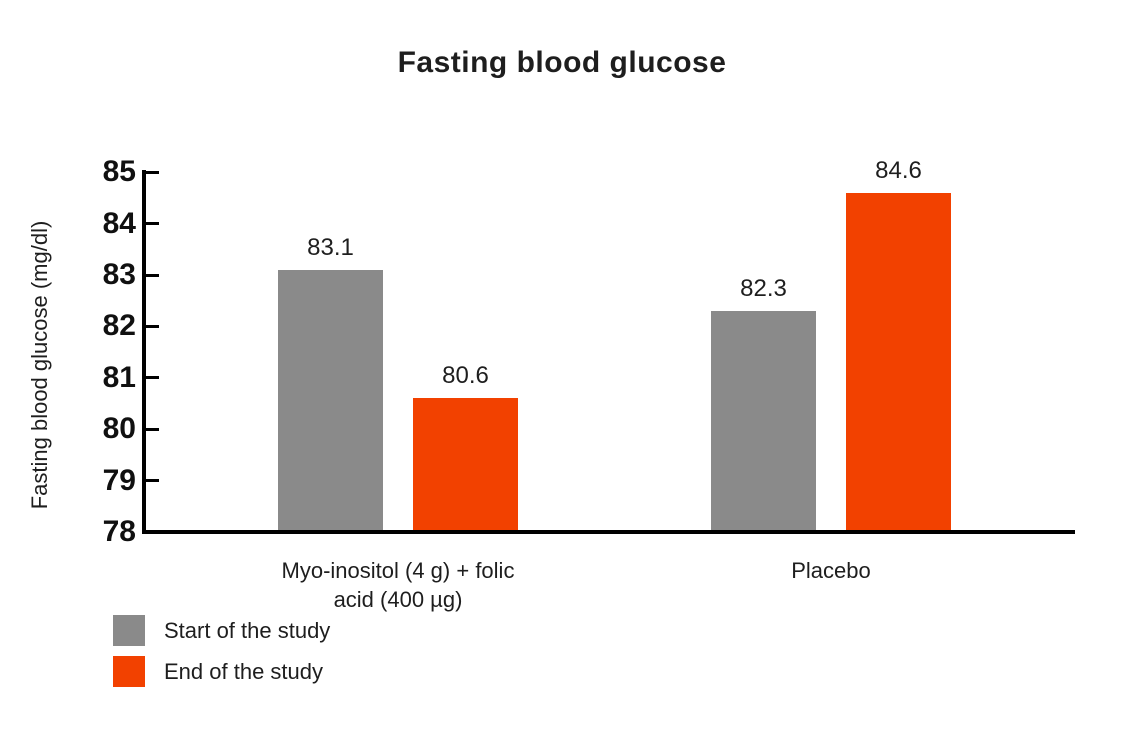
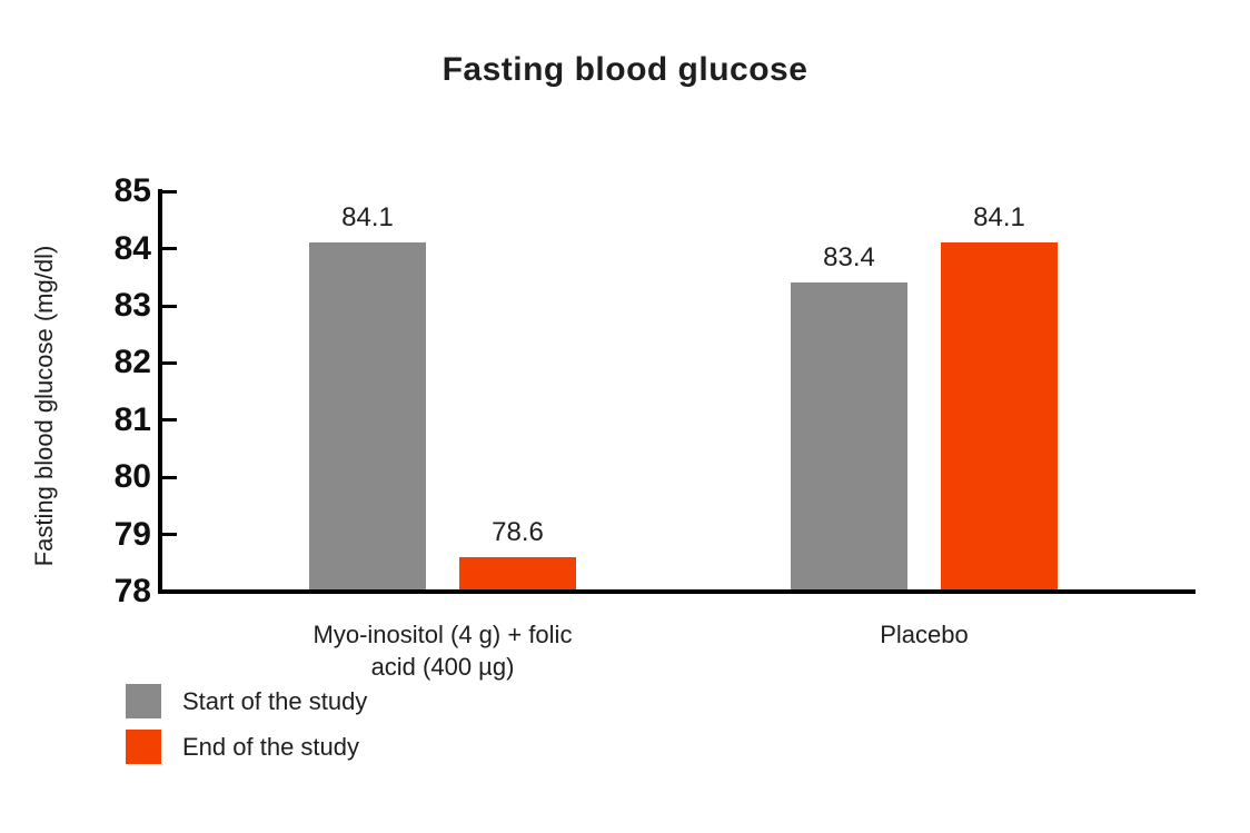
Start of the study/Myo-inositol (4 g) + folic acid (400 µg): 83.1 -> 84.1
End of the study/Myo-inositol (4 g) + folic acid (400 µg): 80.6 -> 78.6
Start of the study/Placebo: 82.3 -> 83.4
End of the study/Placebo: 84.6 -> 84.1
